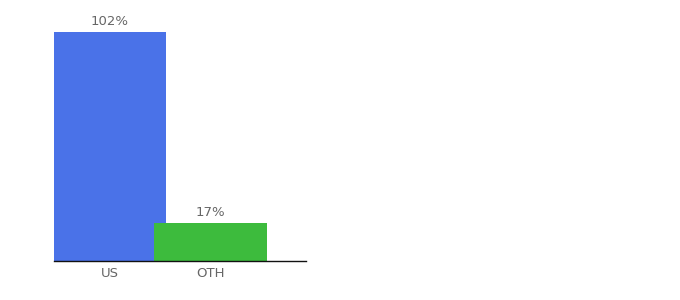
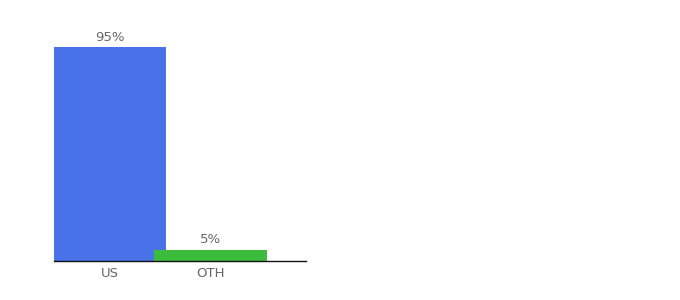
US: 102% -> 95%
OTH: 17% -> 5%
